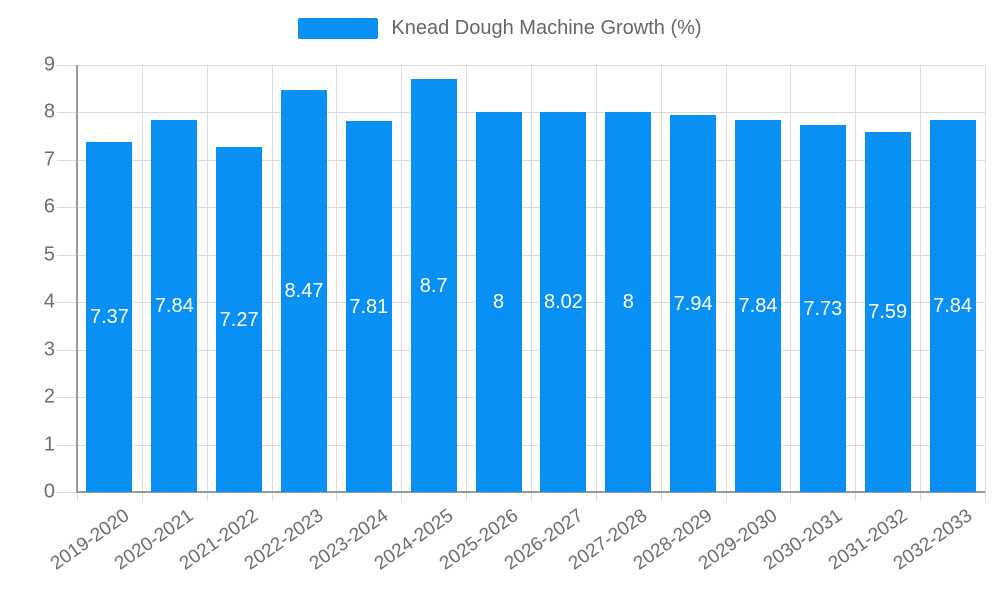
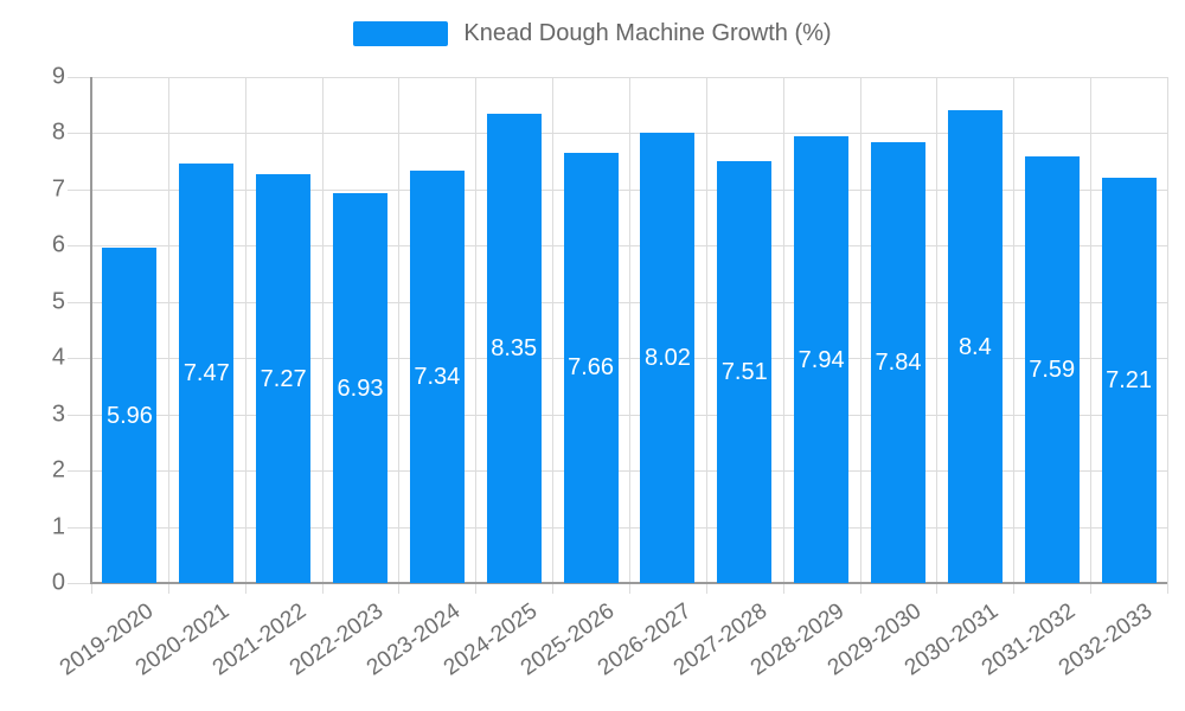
2019-2020: 7.37 -> 5.96
2020-2021: 7.84 -> 7.47
2022-2023: 8.47 -> 6.93
2023-2024: 7.81 -> 7.34
2024-2025: 8.7 -> 8.35
2025-2026: 8 -> 7.66
2027-2028: 8 -> 7.51
2030-2031: 7.73 -> 8.4
2032-2033: 7.84 -> 7.21
